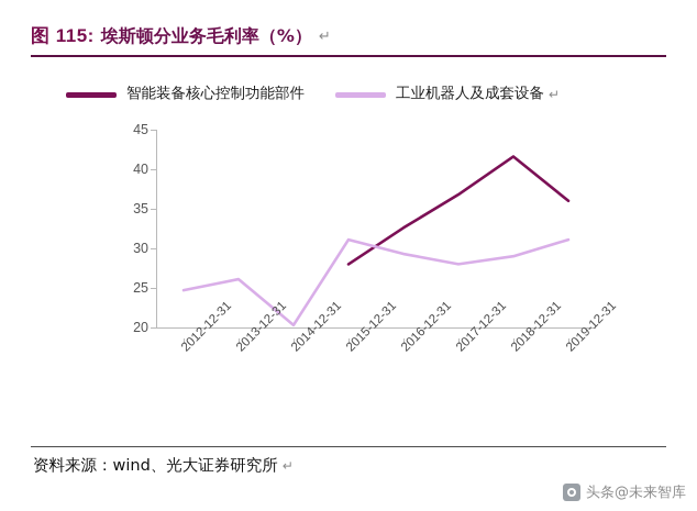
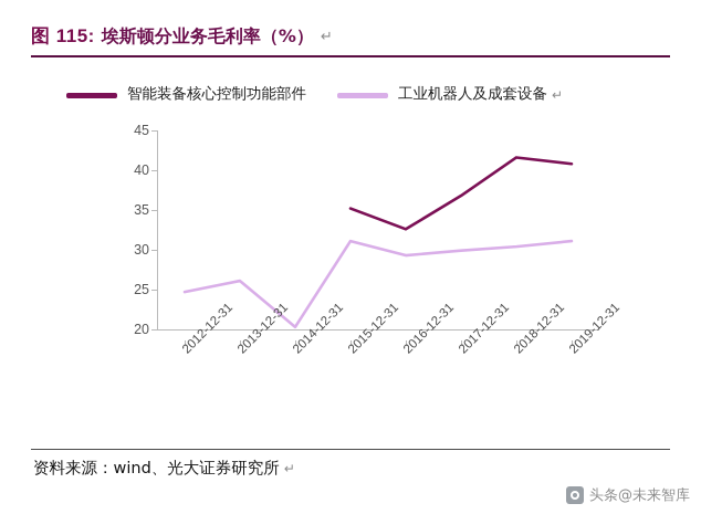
智能装备核心控制功能部件/2015-12-31: 28 -> 35
工业机器人及成套设备/2017-12-31: 28 -> 30
工业机器人及成套设备/2018-12-31: 29 -> 30
智能装备核心控制功能部件/2019-12-31: 36 -> 41
